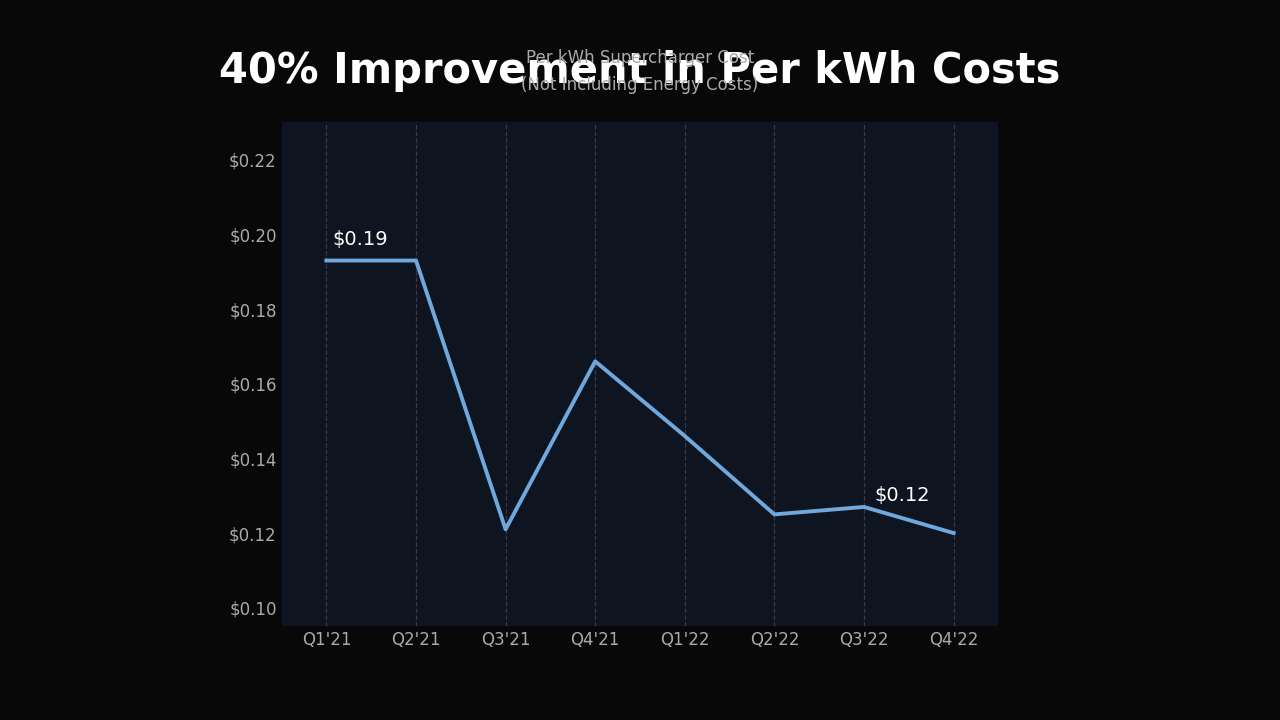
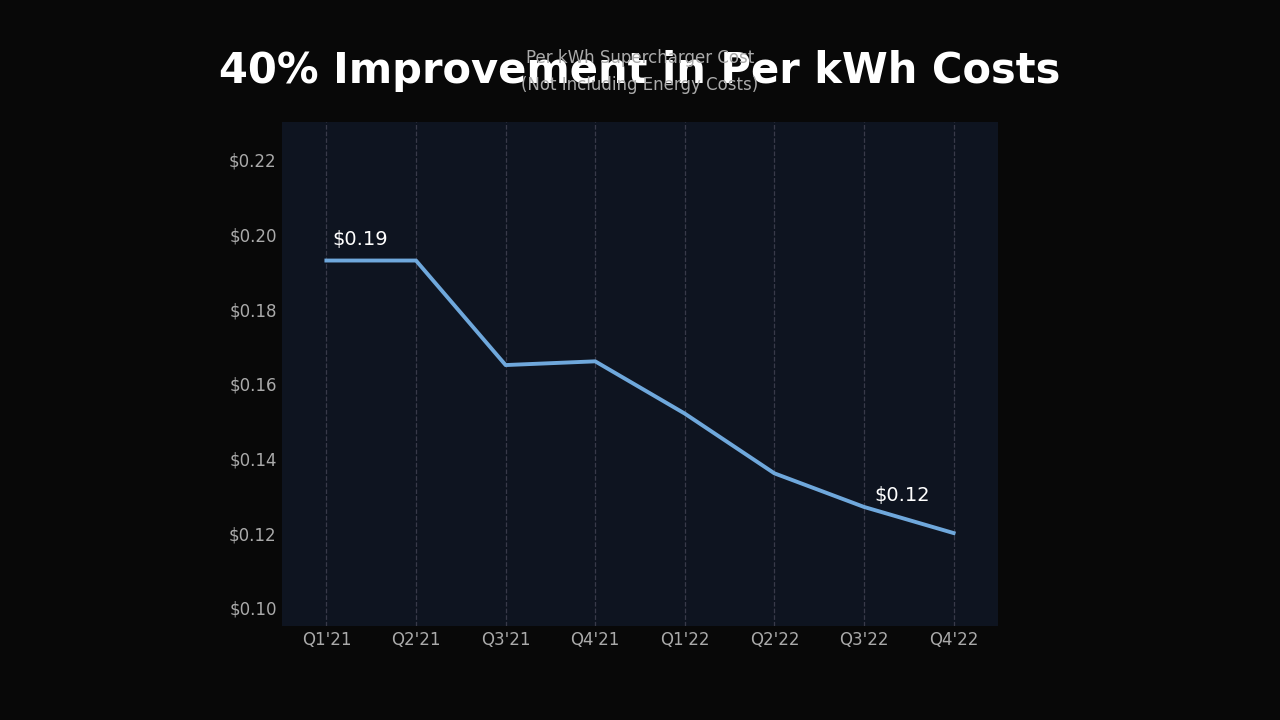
Q3'21: $0.121 -> $0.165
Q1'22: $0.146 -> $0.152
Q2'22: $0.125 -> $0.136
